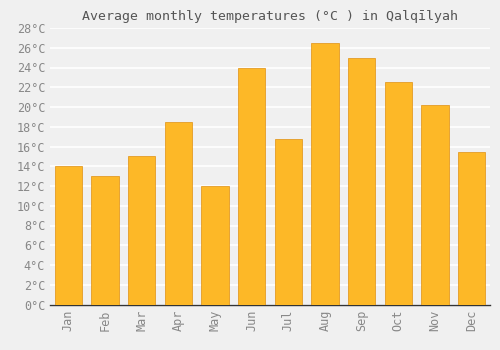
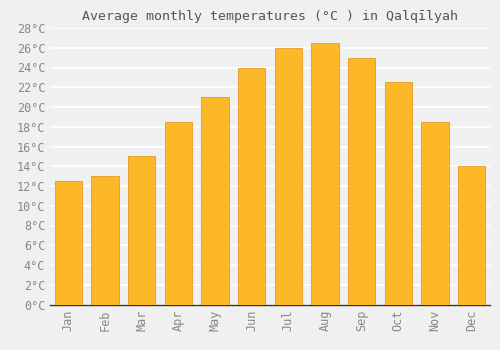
Jan: 14.0°C -> 12.5°C
May: 12.0°C -> 21.0°C
Jul: 16.8°C -> 26.0°C
Nov: 20.2°C -> 18.5°C
Dec: 15.4°C -> 14.0°C
